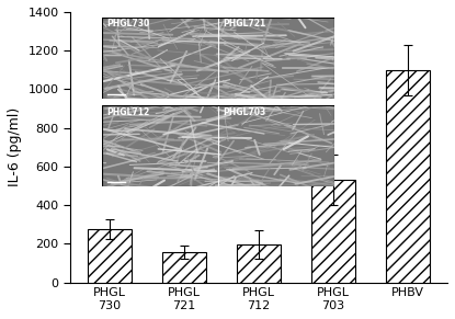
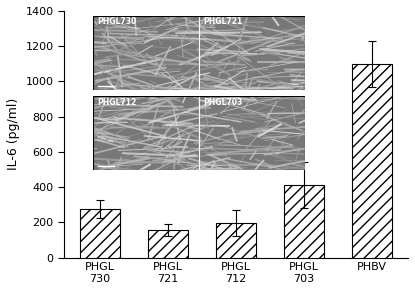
PHGL 703: 530 -> 410
